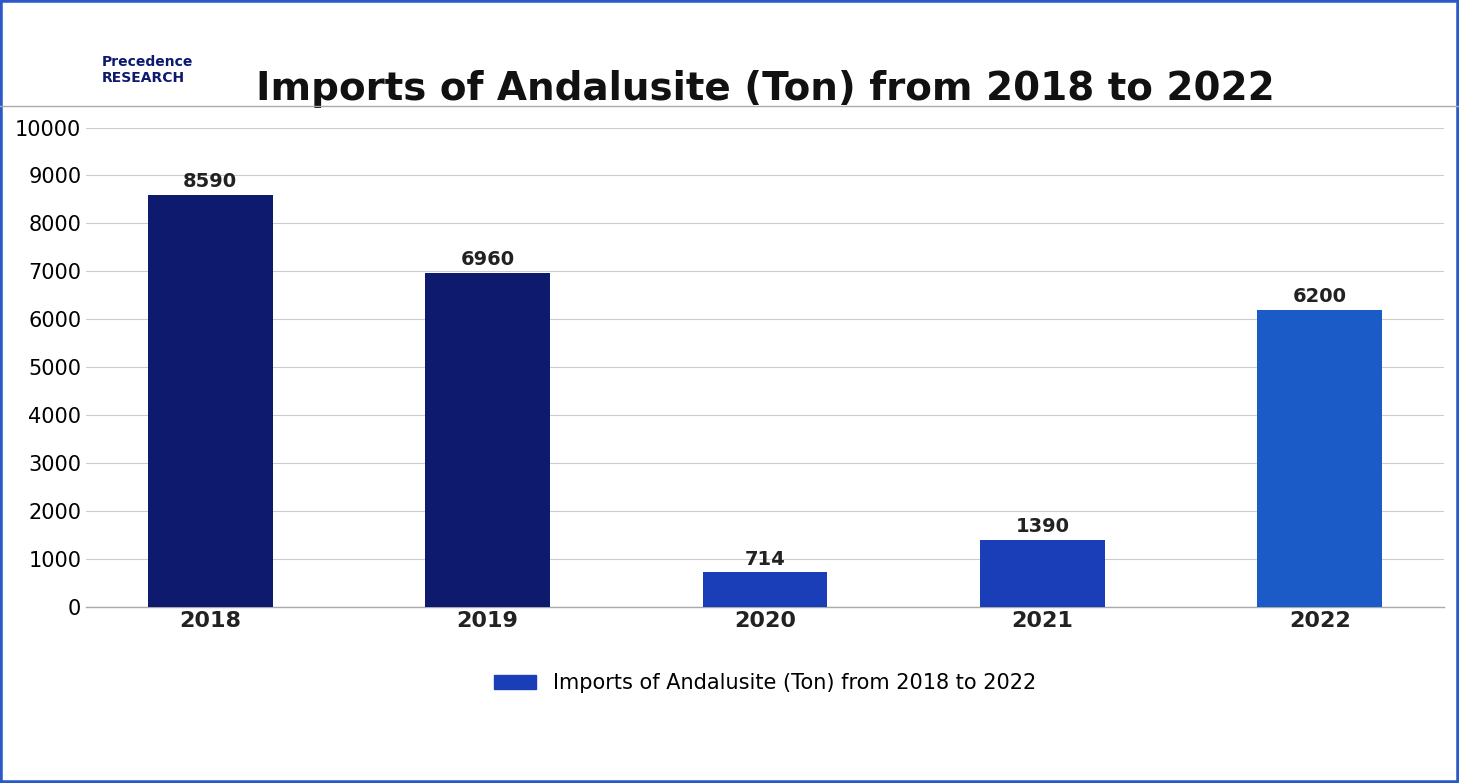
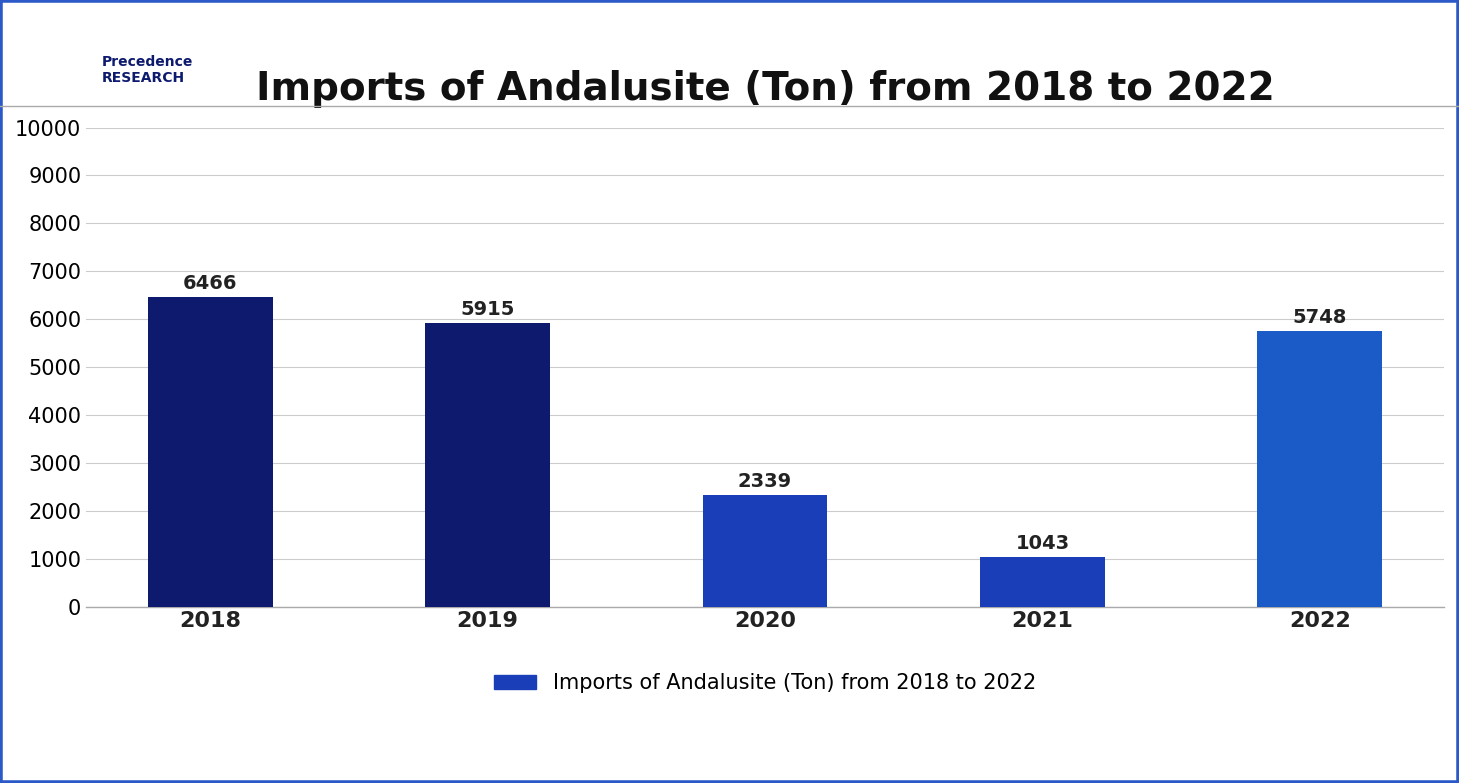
2018: 8590 -> 6466
2019: 6960 -> 5915
2020: 714 -> 2339
2021: 1390 -> 1043
2022: 6200 -> 5748
